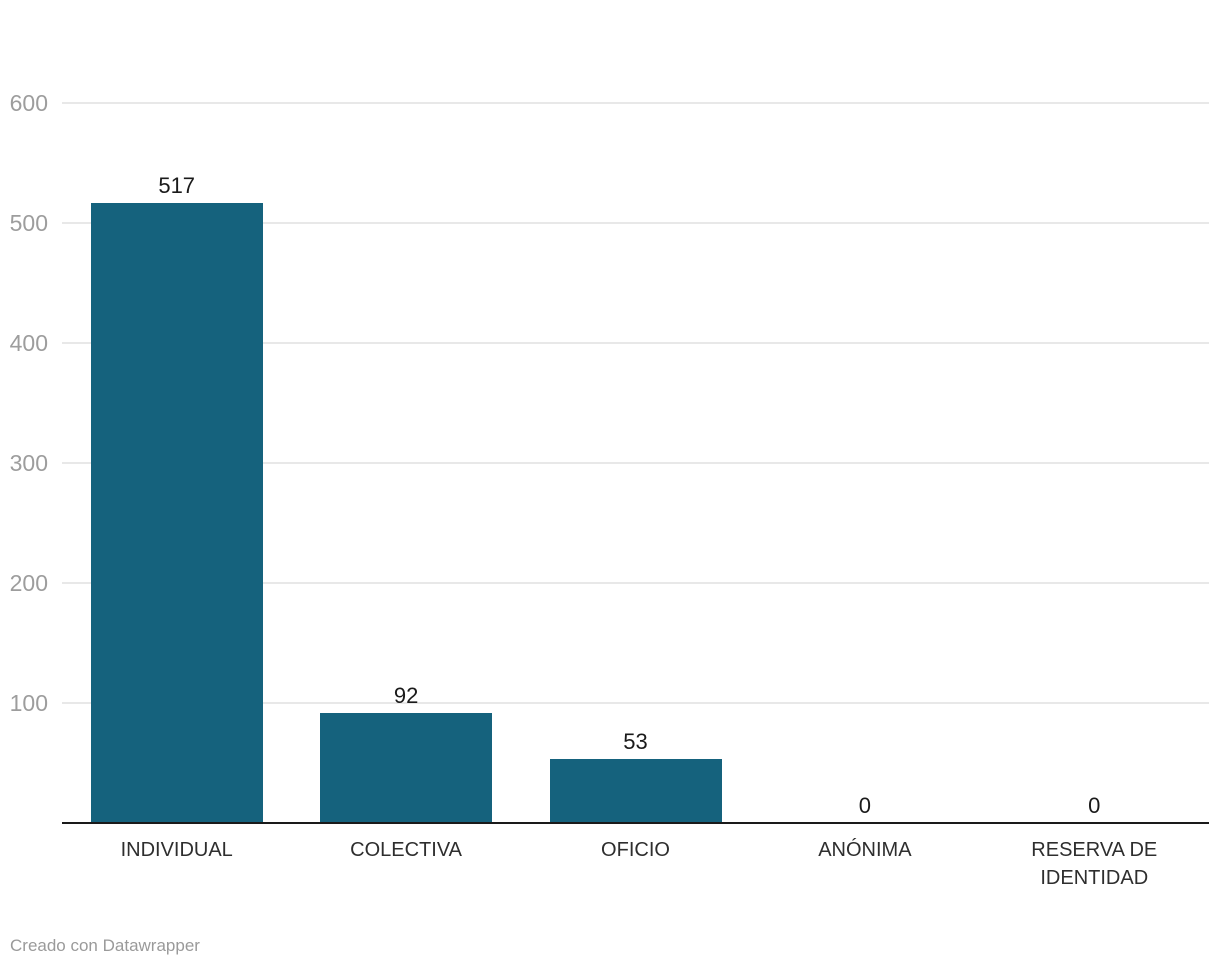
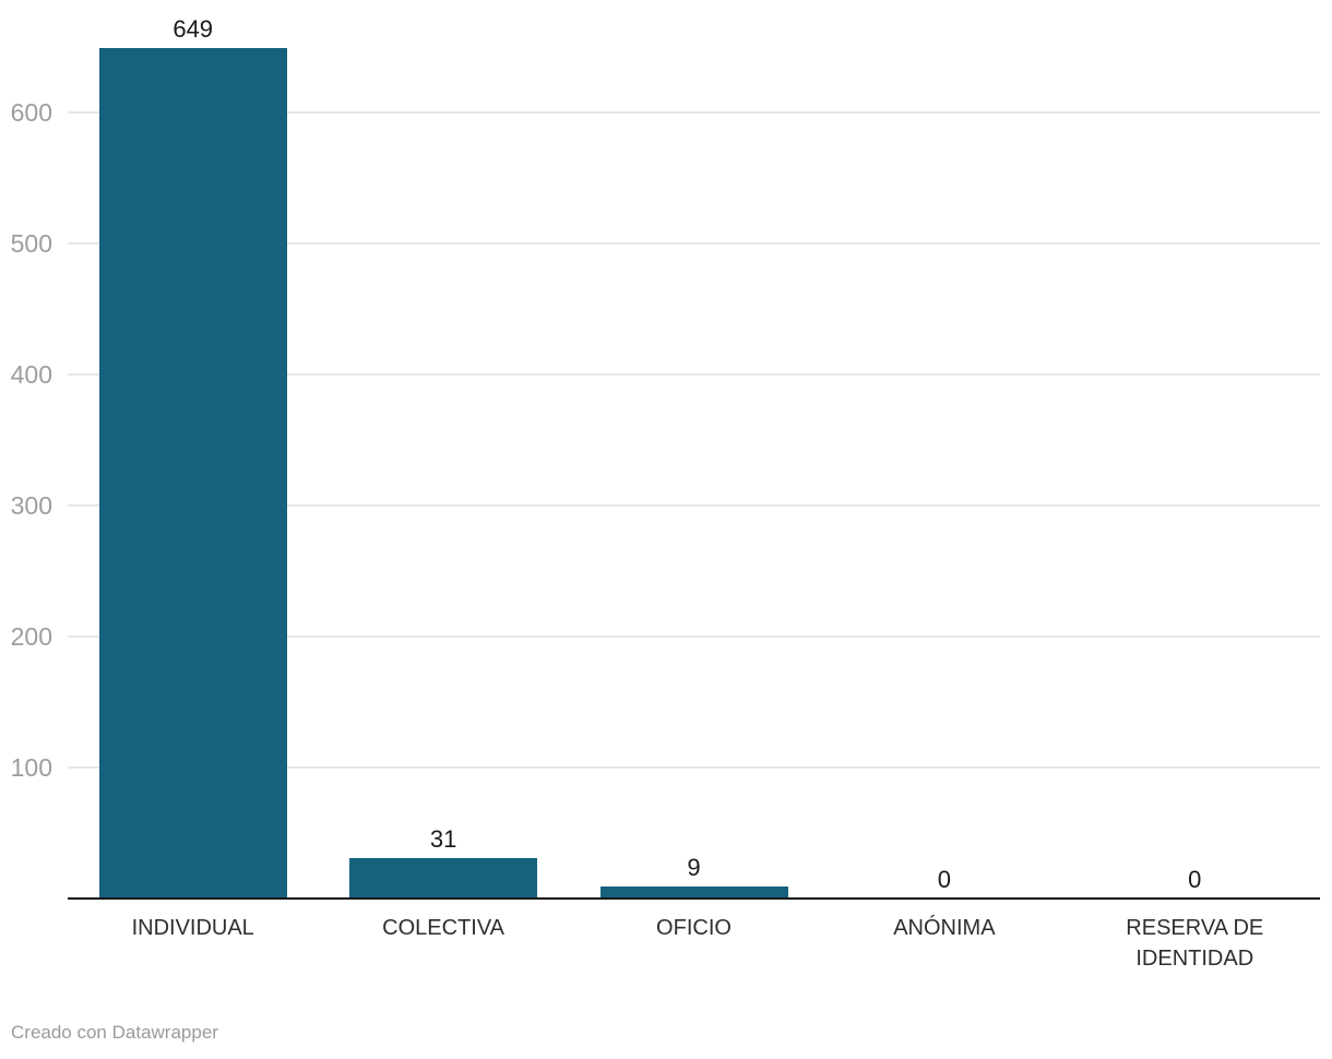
INDIVIDUAL: 517 -> 649
COLECTIVA: 92 -> 31
OFICIO: 53 -> 9
